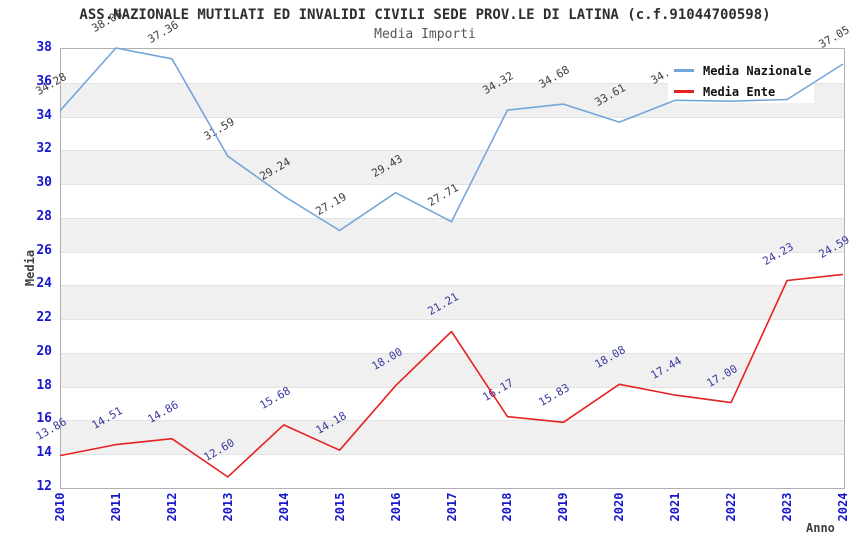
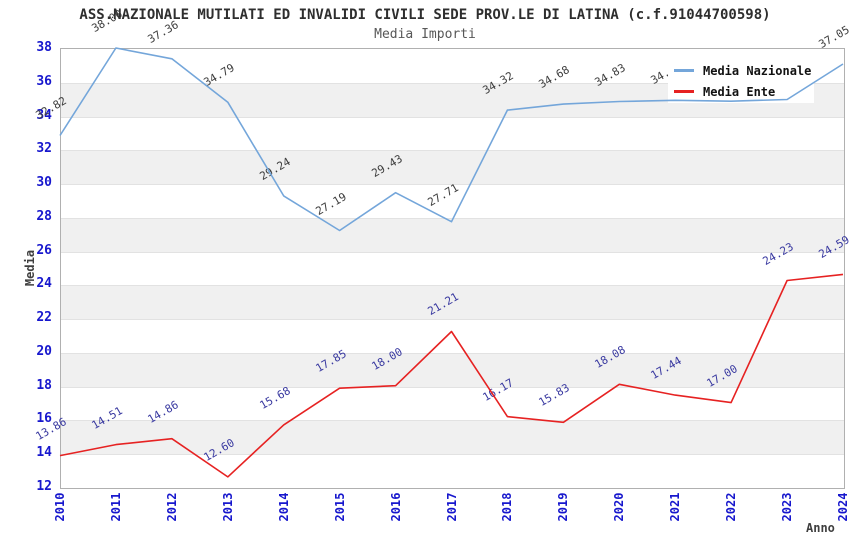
Media Nazionale/2010: 34.28 -> 32.82
Media Nazionale/2013: 31.59 -> 34.79
Media Ente/2015: 14.18 -> 17.85
Media Nazionale/2020: 33.61 -> 34.83
